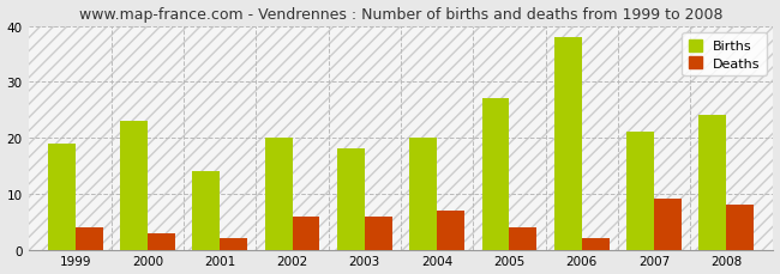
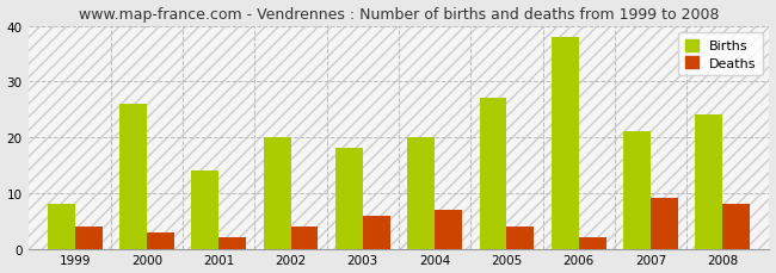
Births/1999: 19 -> 8
Births/2000: 23 -> 26
Deaths/2002: 6 -> 4
